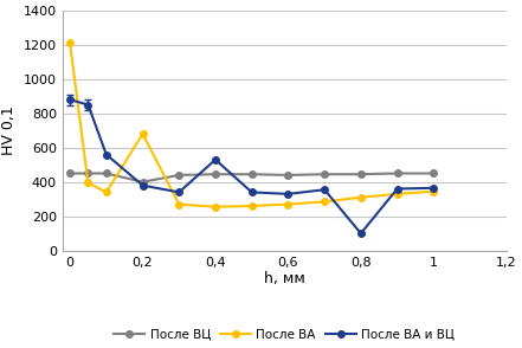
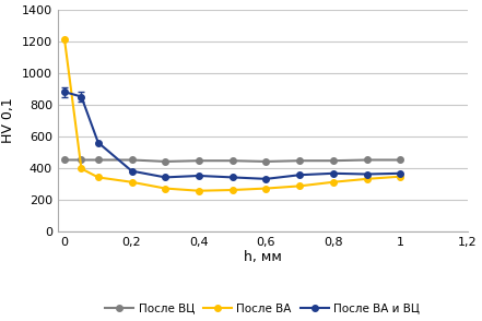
После ВЦ/0,2: 400 -> 450
После ВА/0,2: 680 -> 310
После ВА и ВЦ/0,4: 530 -> 350
После ВА и ВЦ/0,8: 100 -> 360
